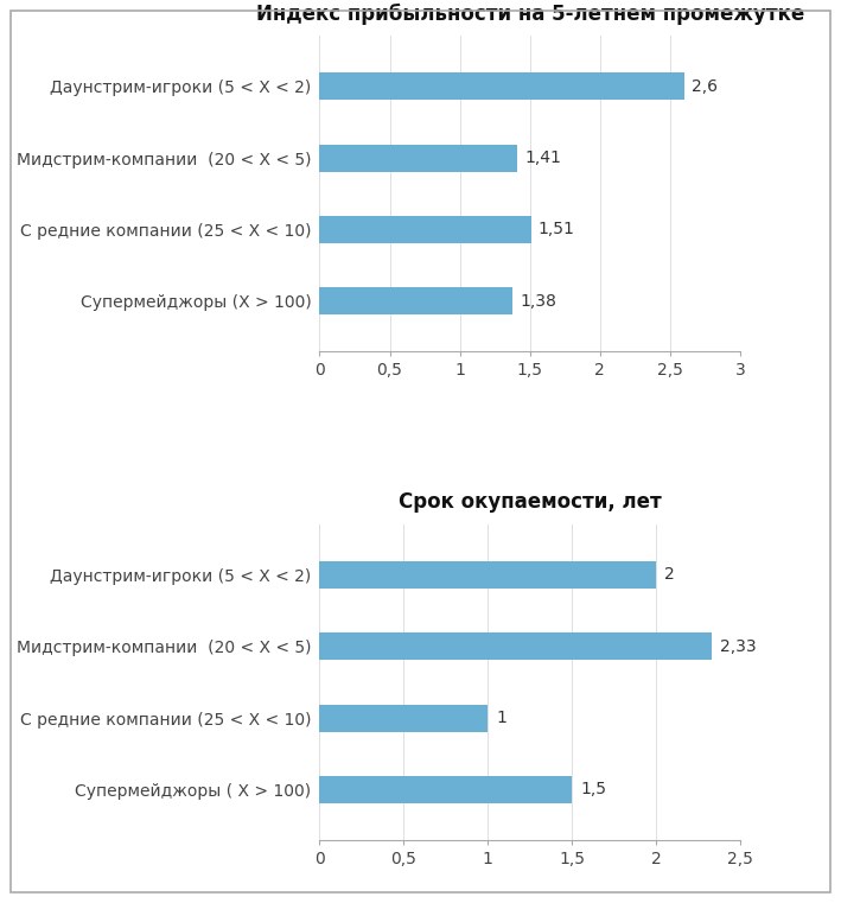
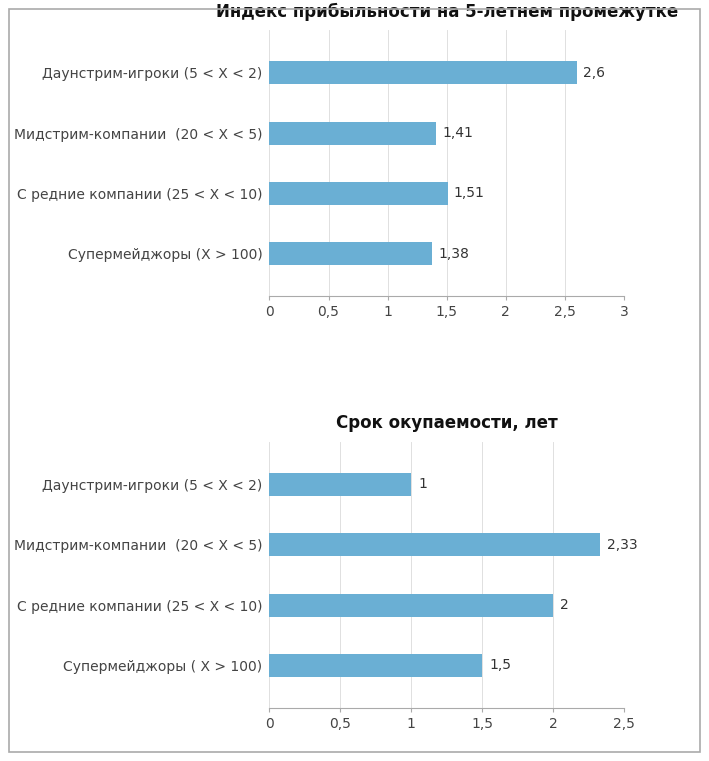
Срок окупаемости, лет/Даунстрим-игроки (5 < Х < 2): 2 -> 1
Срок окупаемости, лет/С редние компании (25 < Х < 10): 1 -> 2
